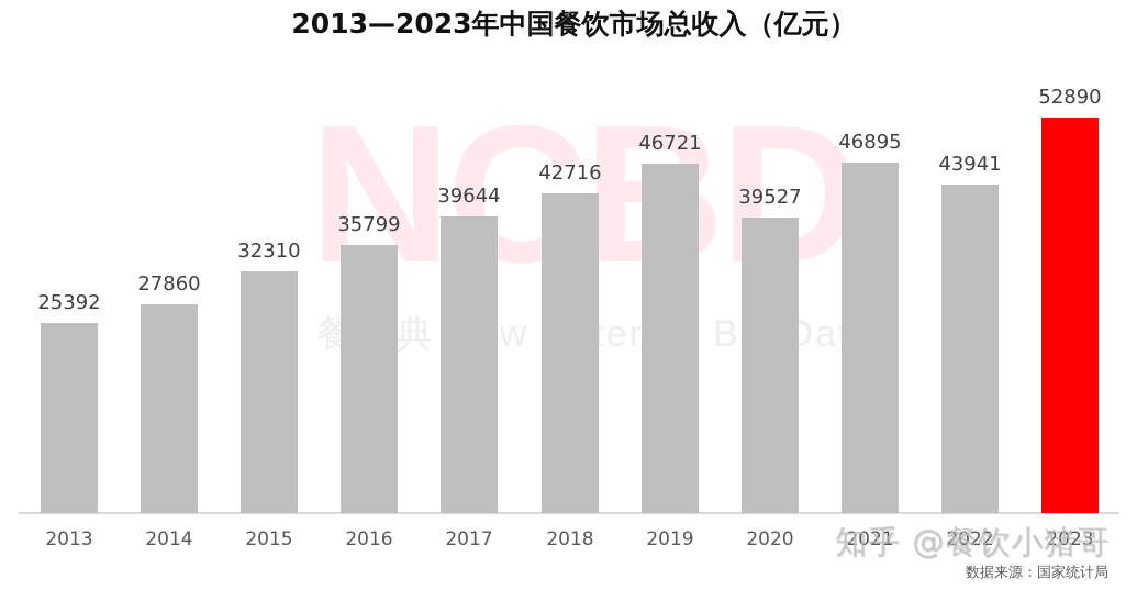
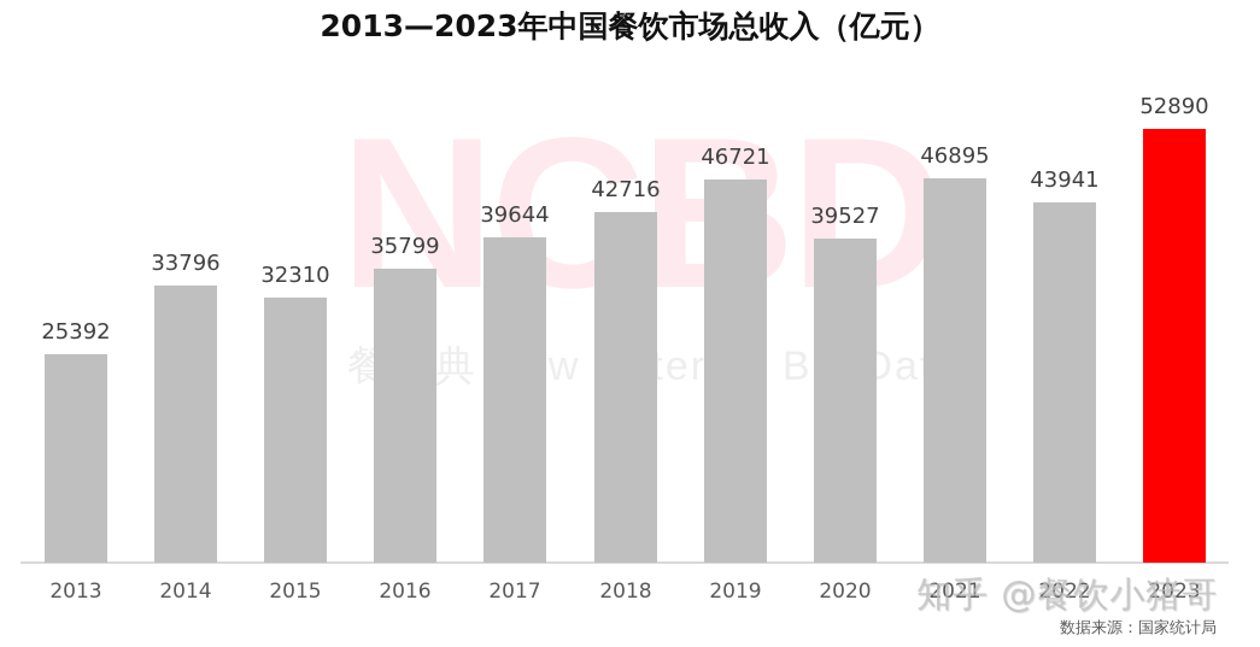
2014: 27860 -> 33796
